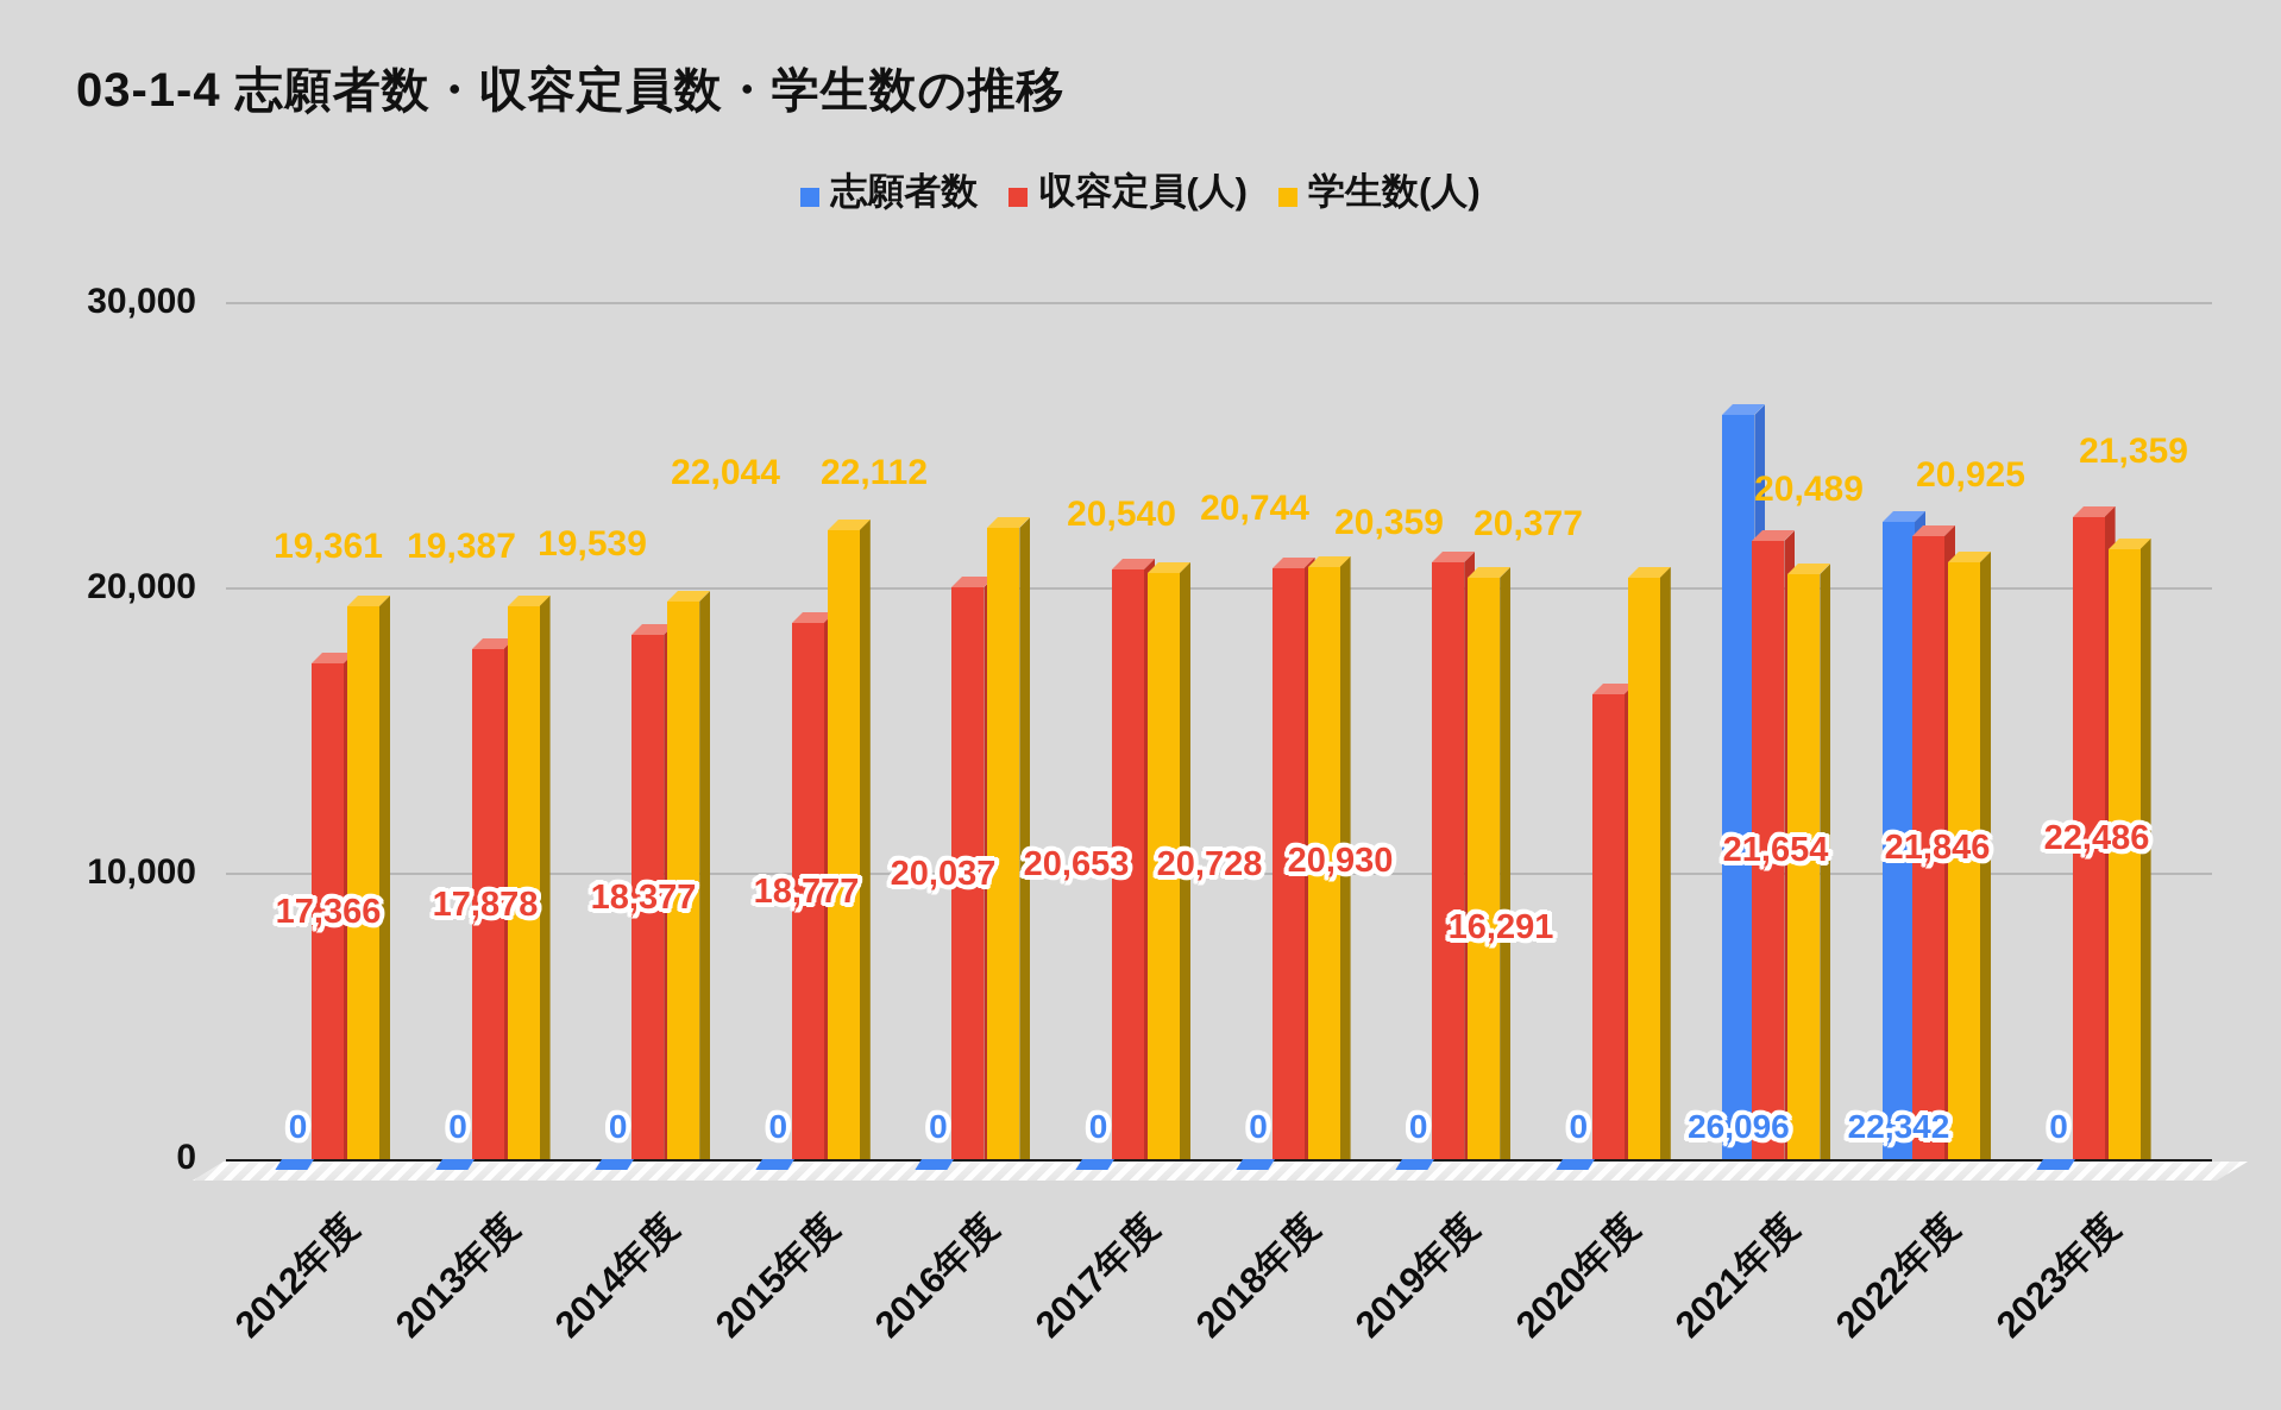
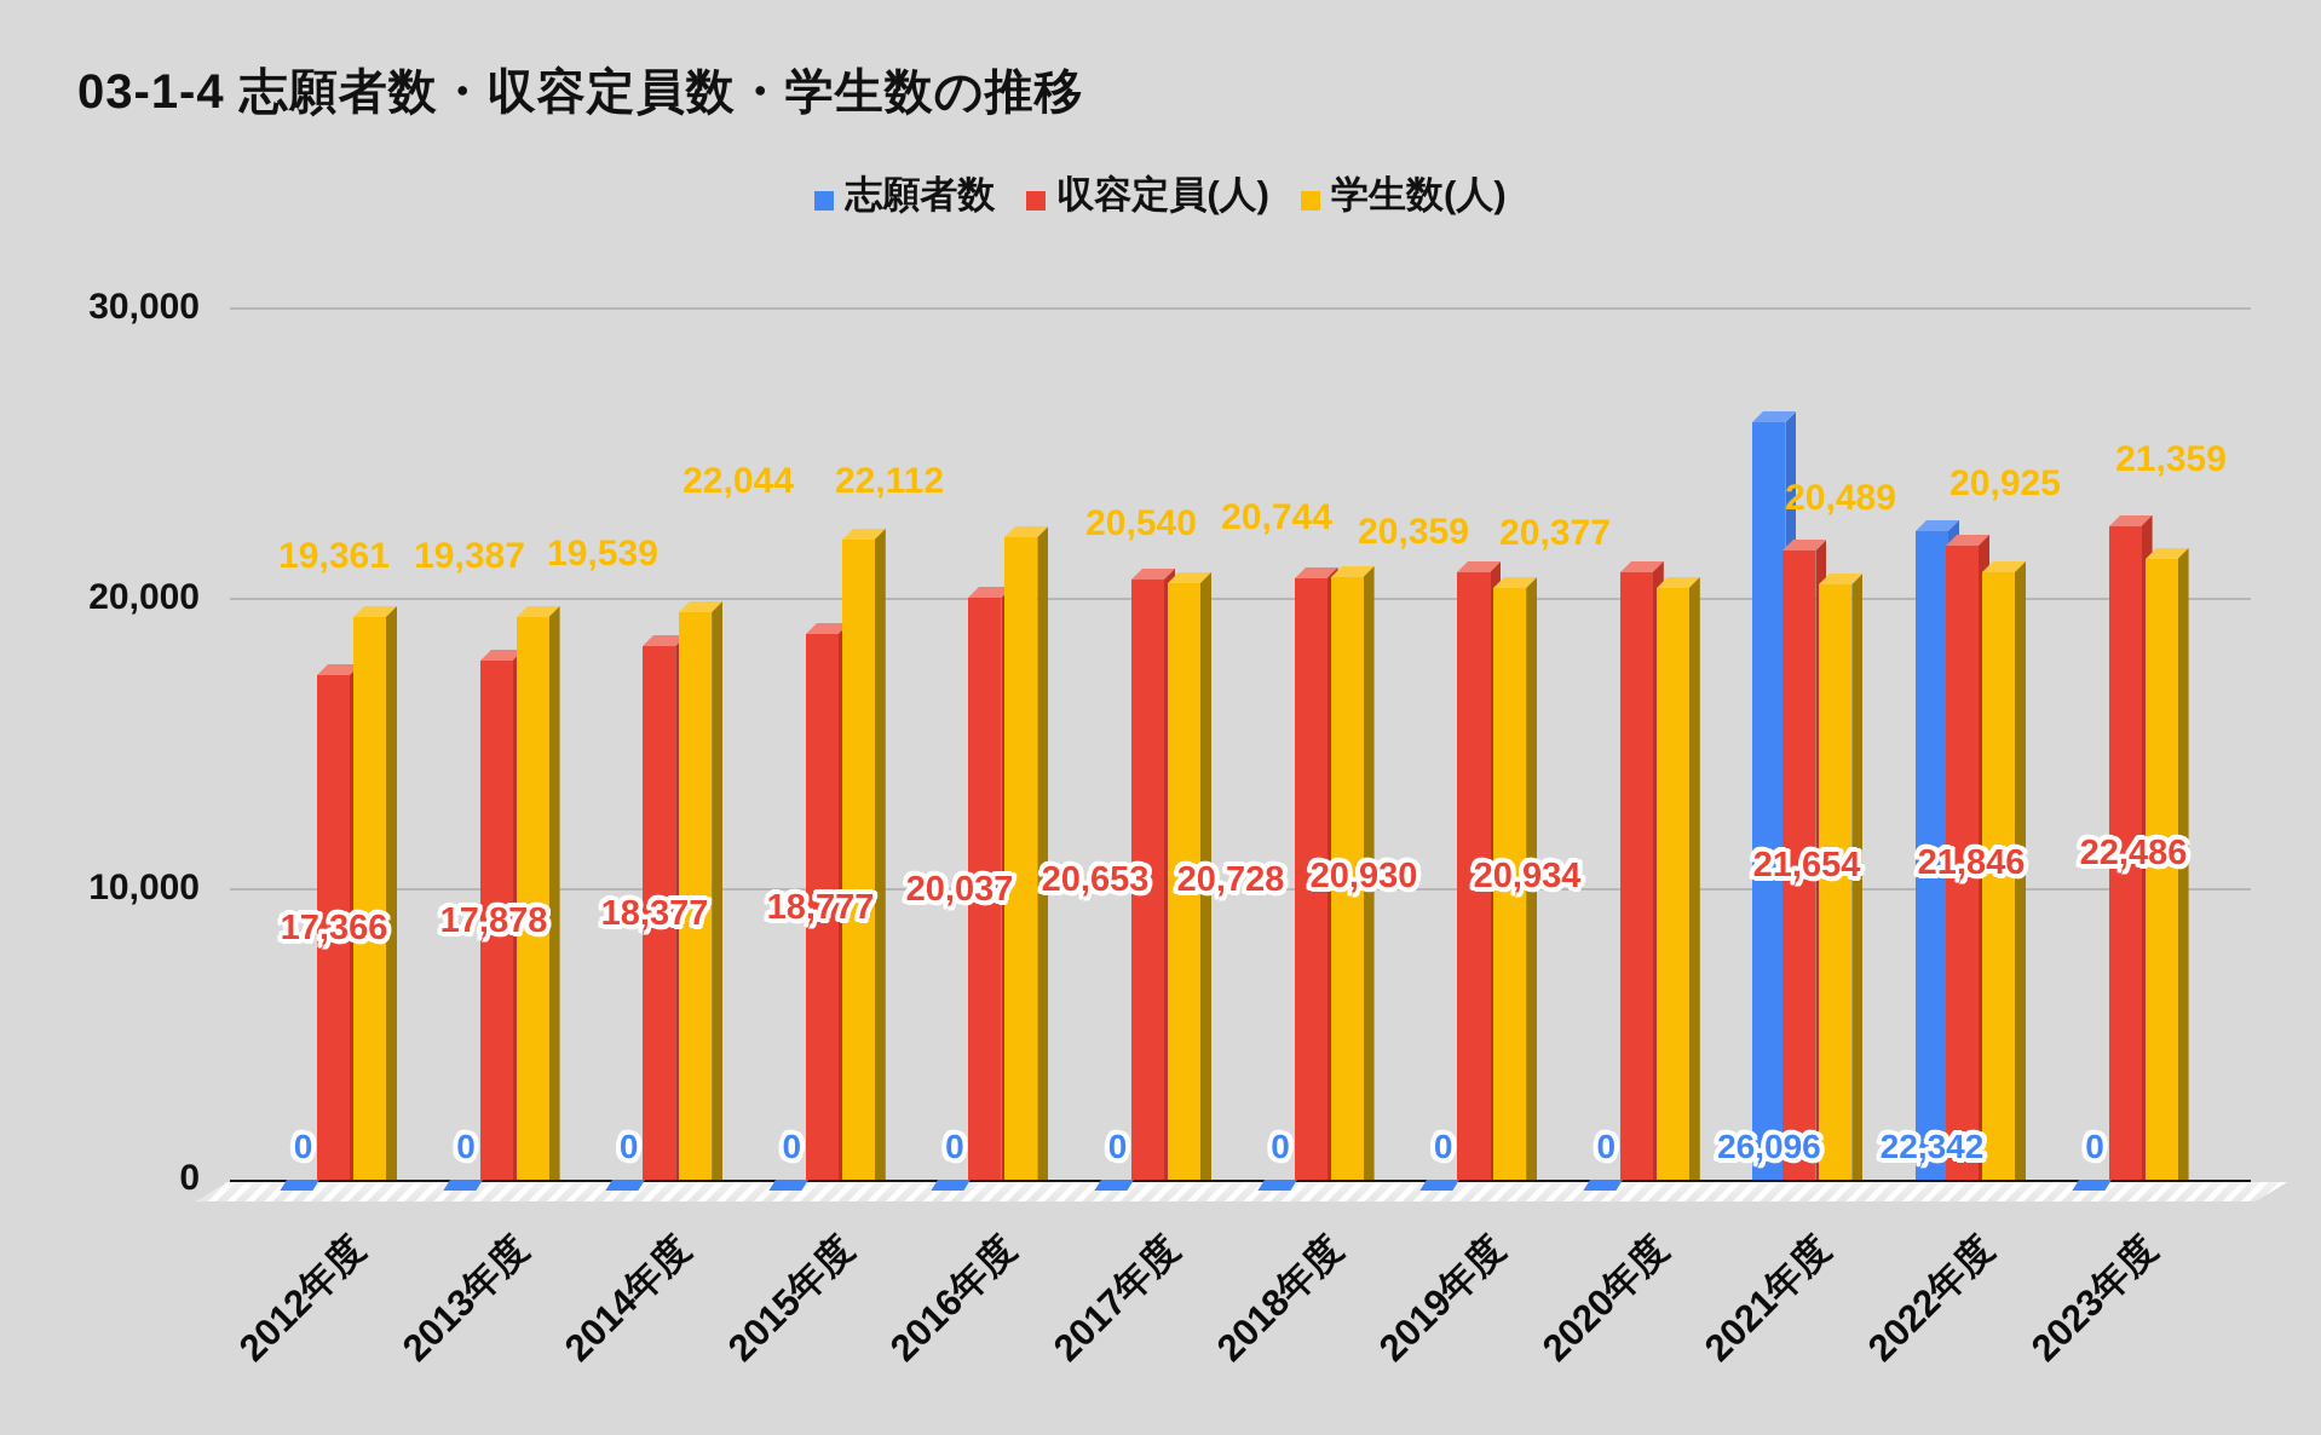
収容定員(人)/2020年度: 16,291 -> 20,934
